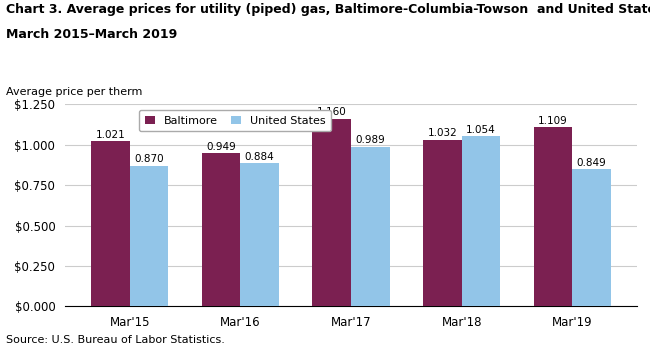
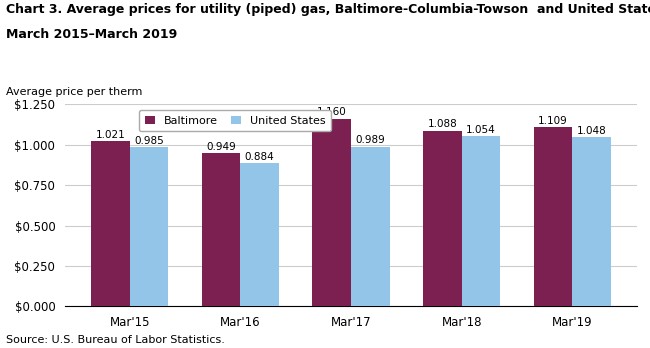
United States/Mar'15: 0.870 -> 0.985
Baltimore/Mar'18: 1.032 -> 1.088
United States/Mar'19: 0.849 -> 1.048
